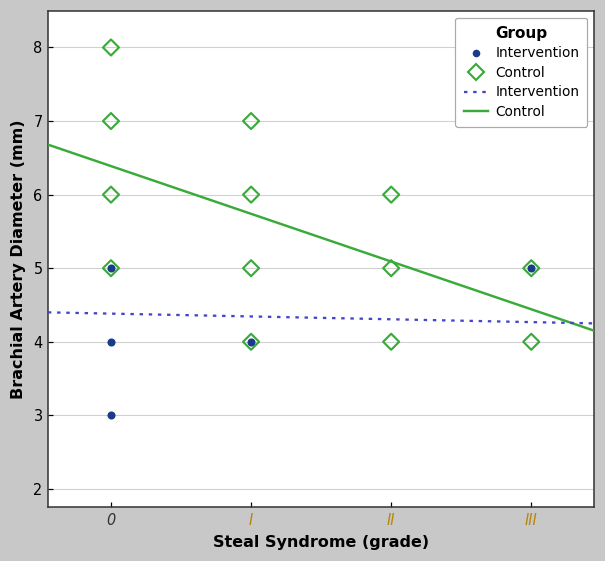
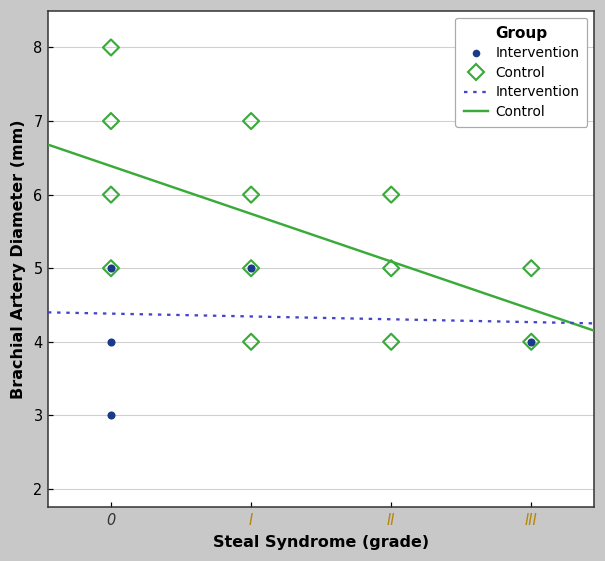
Intervention/I: 4 -> 5
Intervention/III: 5 -> 4
